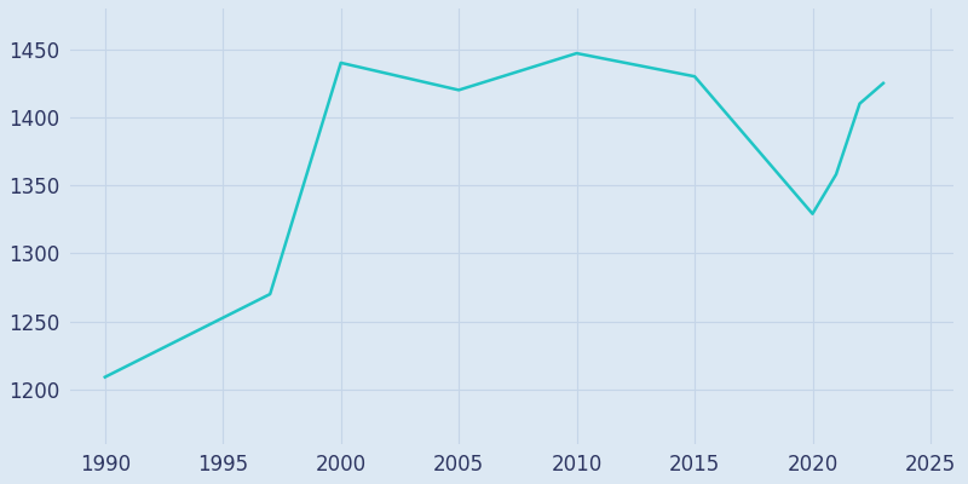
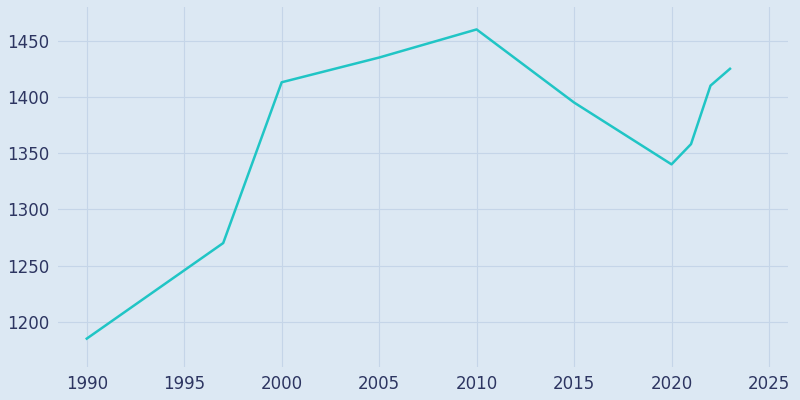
1990: 1209 -> 1185
2000: 1440 -> 1413
2005: 1420 -> 1435
2010: 1447 -> 1460
2015: 1430 -> 1395
2020: 1329 -> 1340
